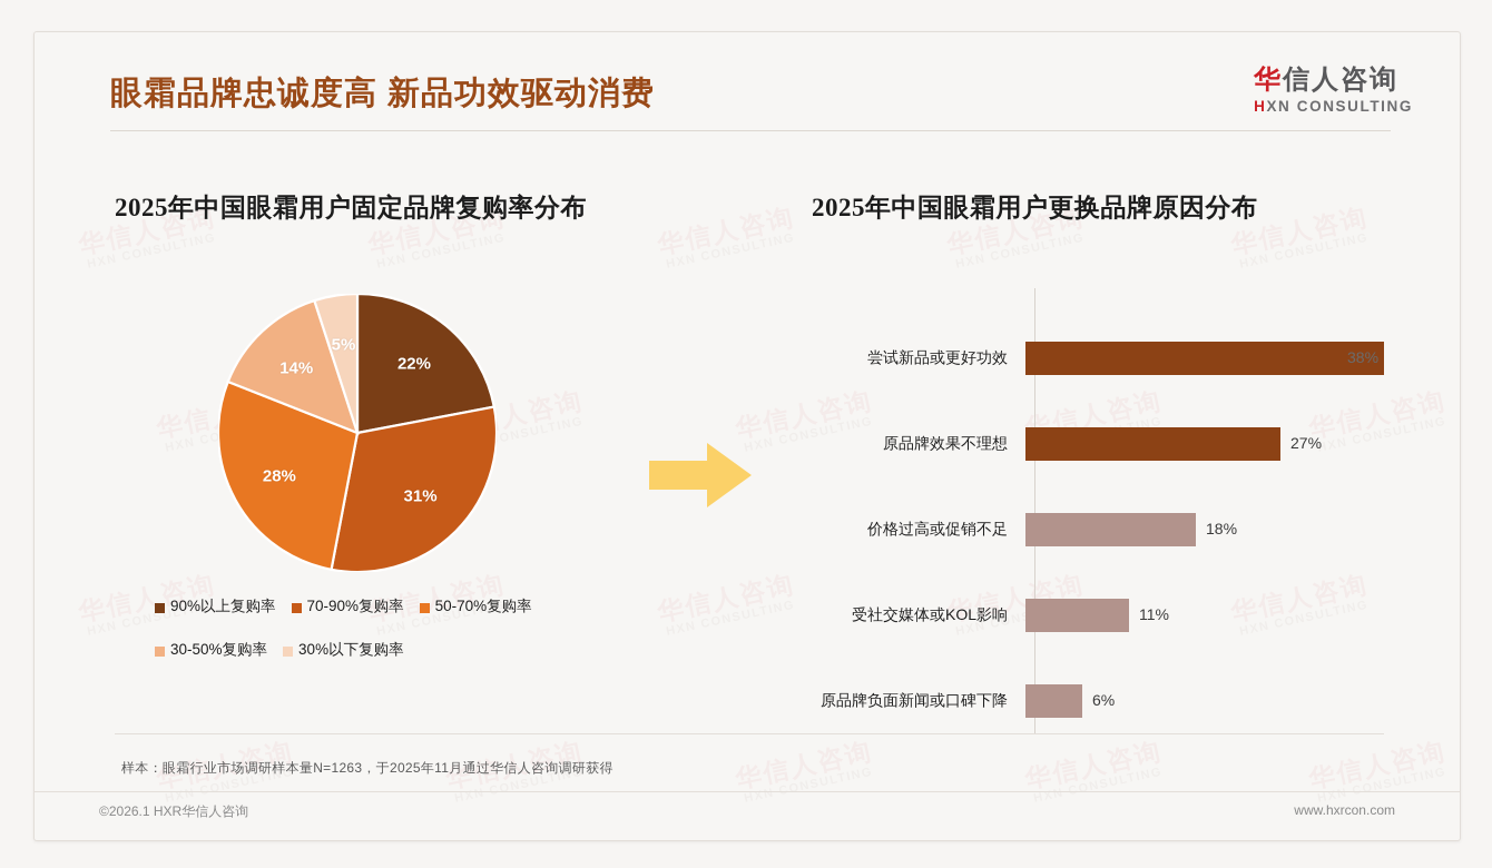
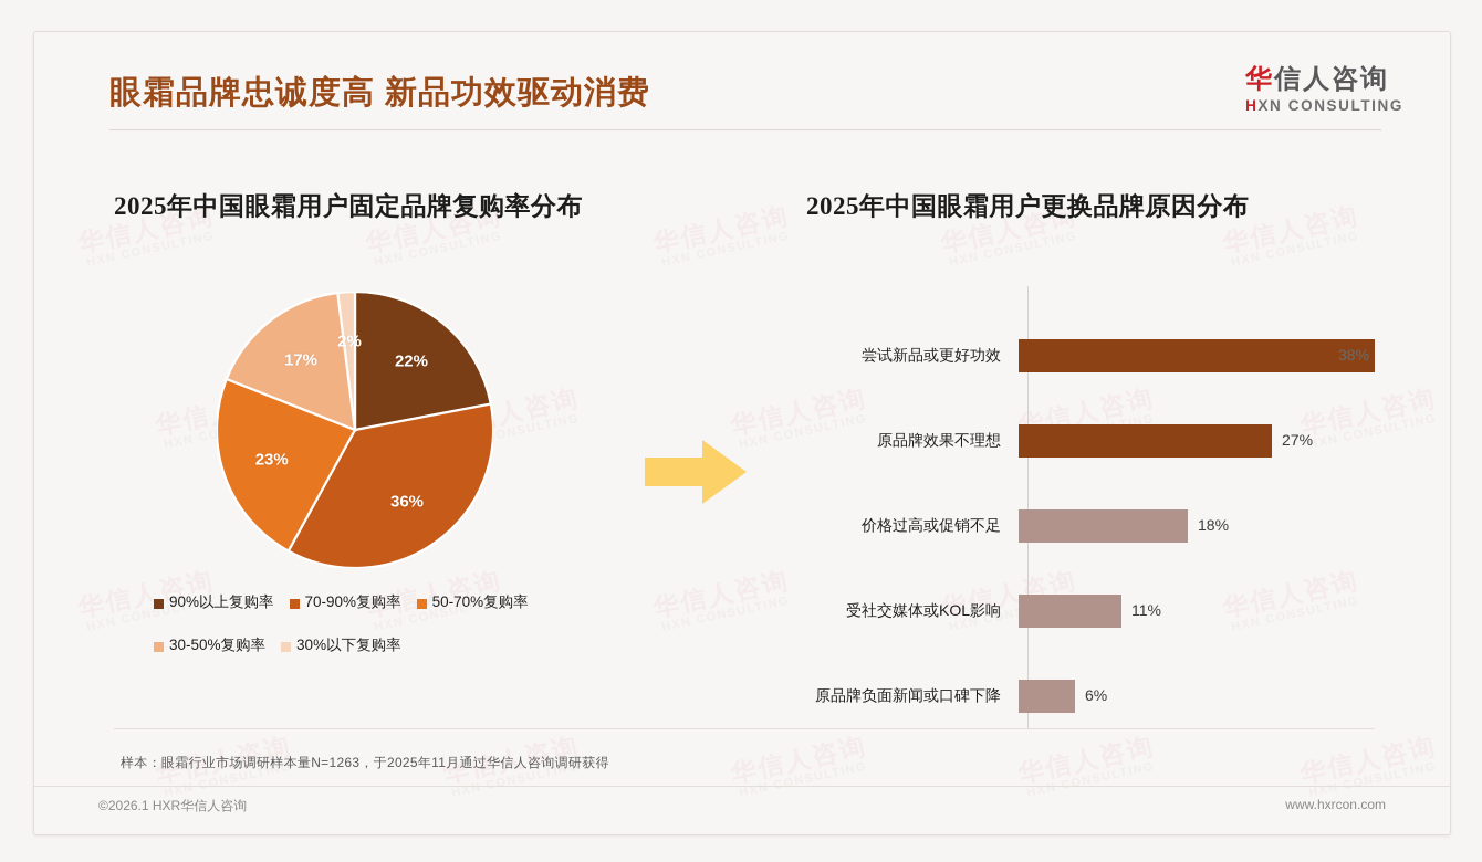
2025年中国眼霜用户固定品牌复购率分布/70-90%复购率: 31% -> 36%
2025年中国眼霜用户固定品牌复购率分布/50-70%复购率: 28% -> 23%
2025年中国眼霜用户固定品牌复购率分布/30-50%复购率: 14% -> 17%
2025年中国眼霜用户固定品牌复购率分布/30%以下复购率: 5% -> 2%
